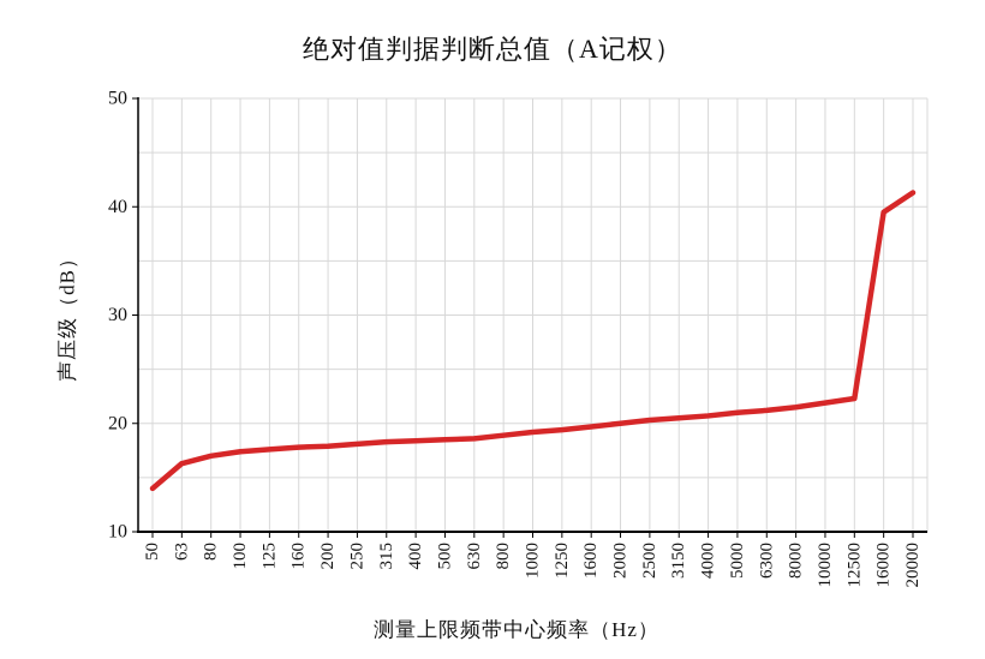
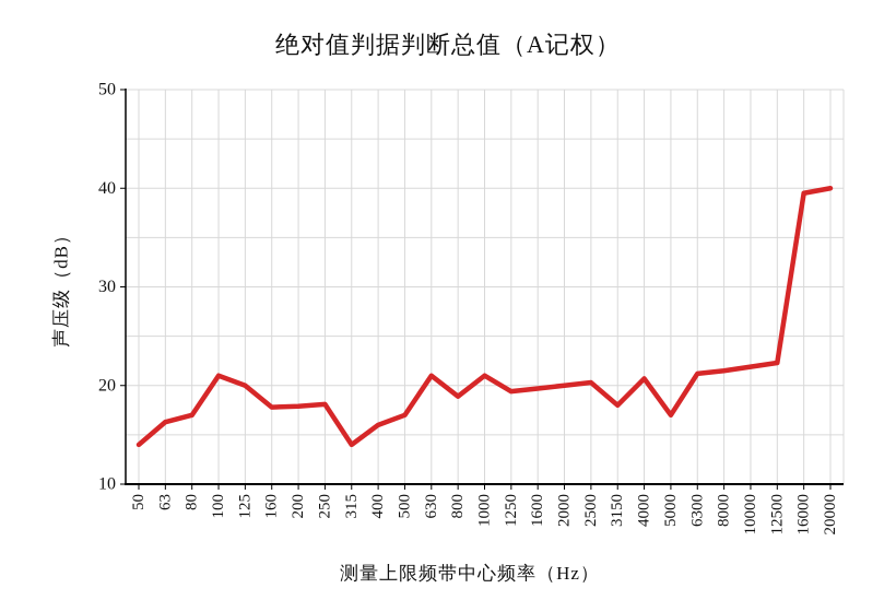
100: 17 -> 21
125: 18 -> 20
315: 18 -> 14
400: 18 -> 16
500: 18 -> 17
630: 19 -> 21
1000: 19 -> 21
3150: 20 -> 18
5000: 21 -> 17
20000: 41 -> 40
